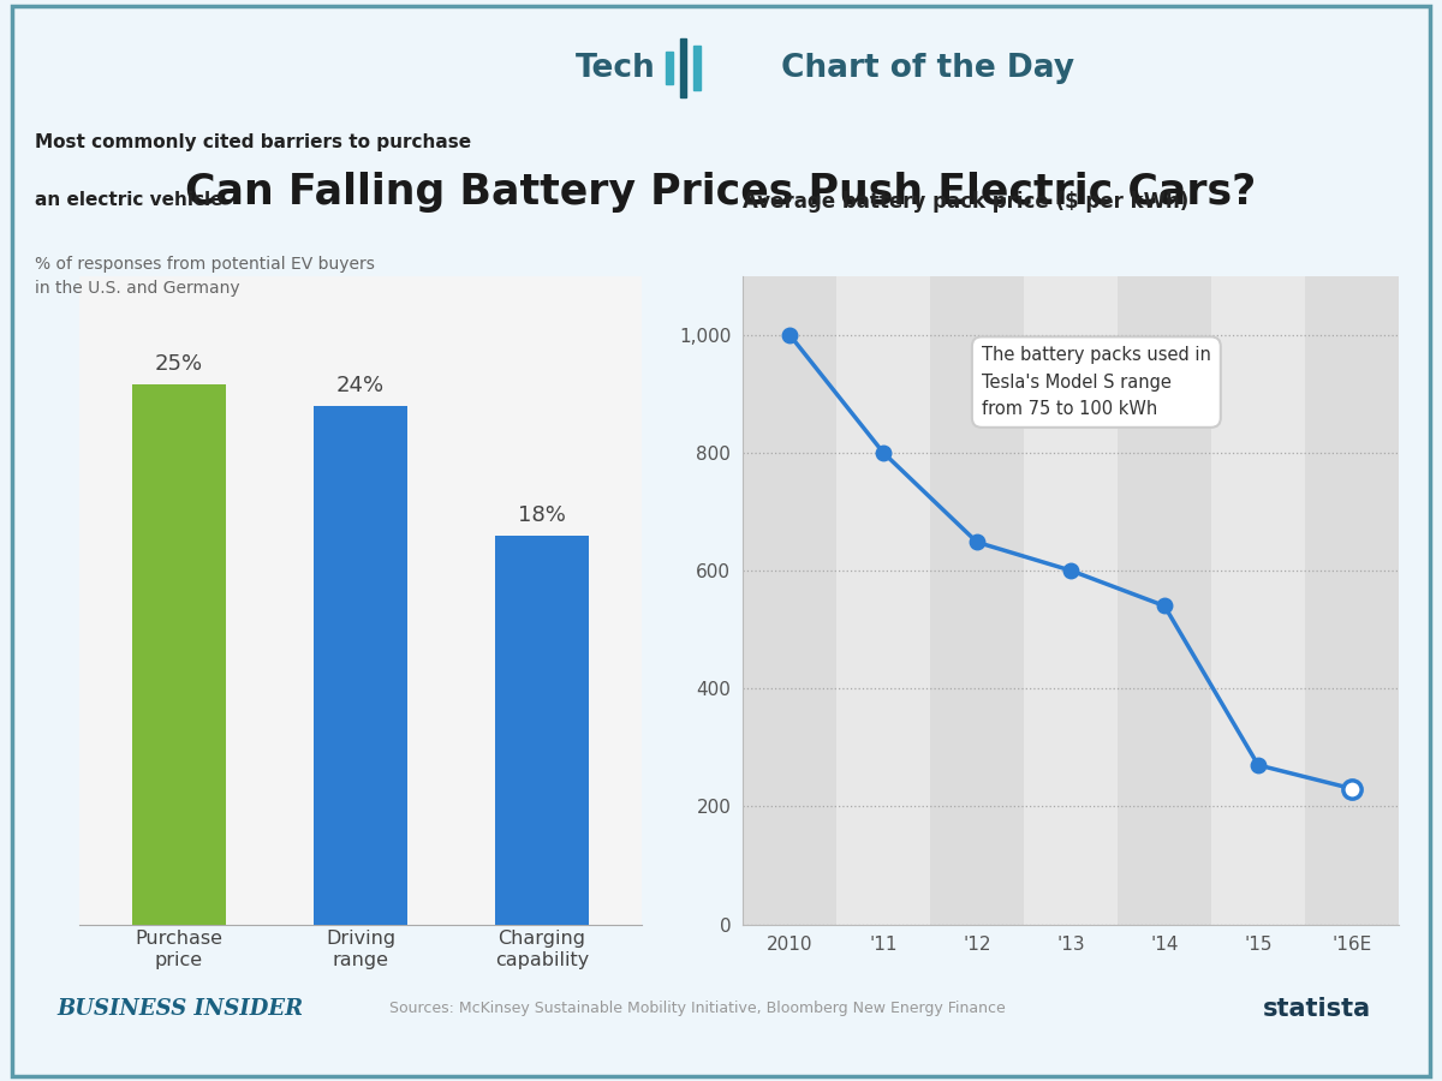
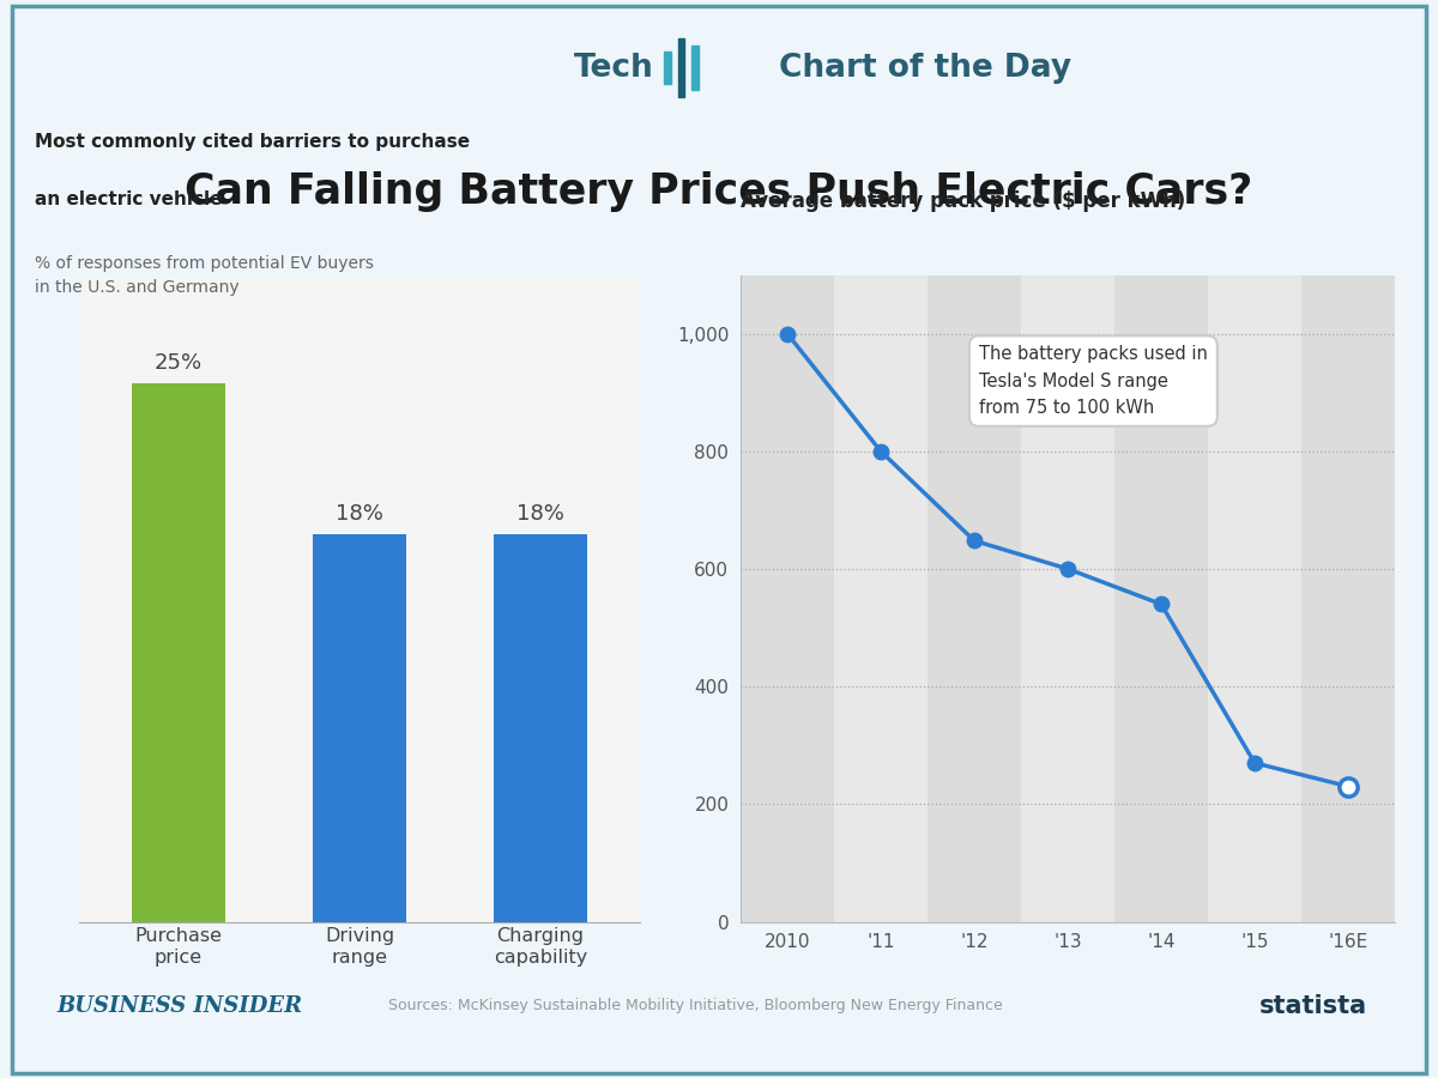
Driving range: 24% -> 18%
